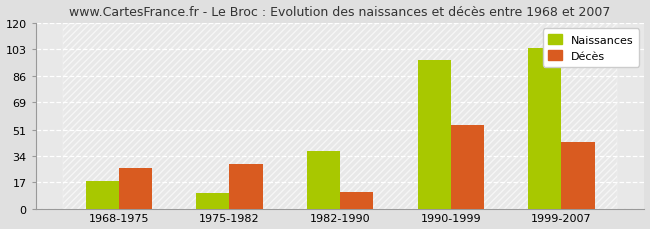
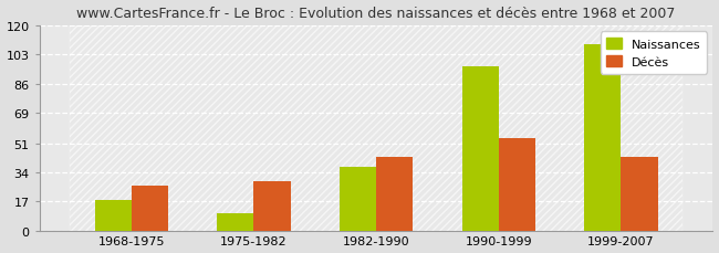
Décès/1982-1990: 11 -> 43
Naissances/1999-2007: 104 -> 109
